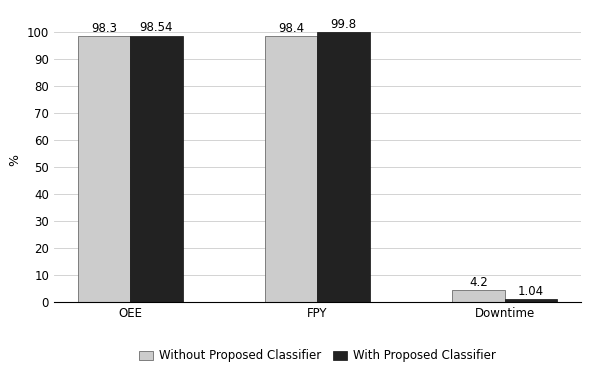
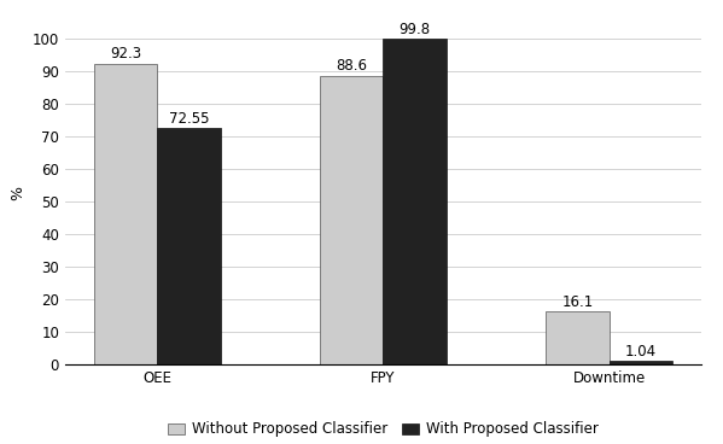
Without Proposed Classifier/OEE: 98.3 -> 92.3
With Proposed Classifier/OEE: 98.54 -> 72.55
Without Proposed Classifier/FPY: 98.4 -> 88.6
Without Proposed Classifier/Downtime: 4.2 -> 16.1
